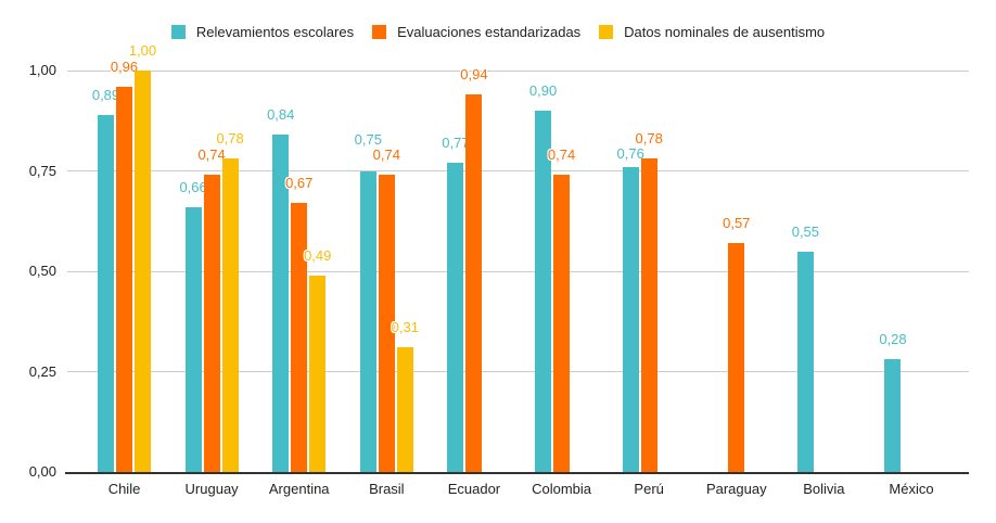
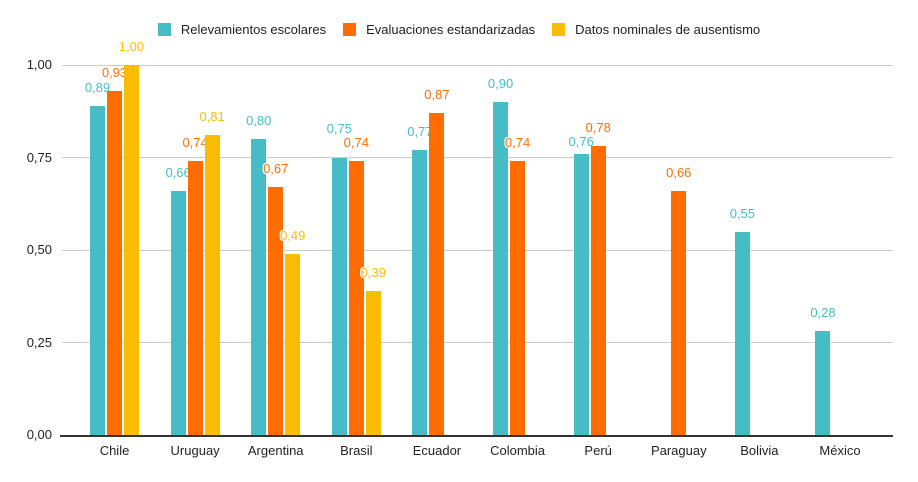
Evaluaciones estandarizadas/Chile: 0,96 -> 0,93
Datos nominales de ausentismo/Uruguay: 0,78 -> 0,81
Relevamientos escolares/Argentina: 0,84 -> 0,80
Datos nominales de ausentismo/Brasil: 0,31 -> 0,39
Evaluaciones estandarizadas/Ecuador: 0,94 -> 0,87
Evaluaciones estandarizadas/Paraguay: 0,57 -> 0,66
